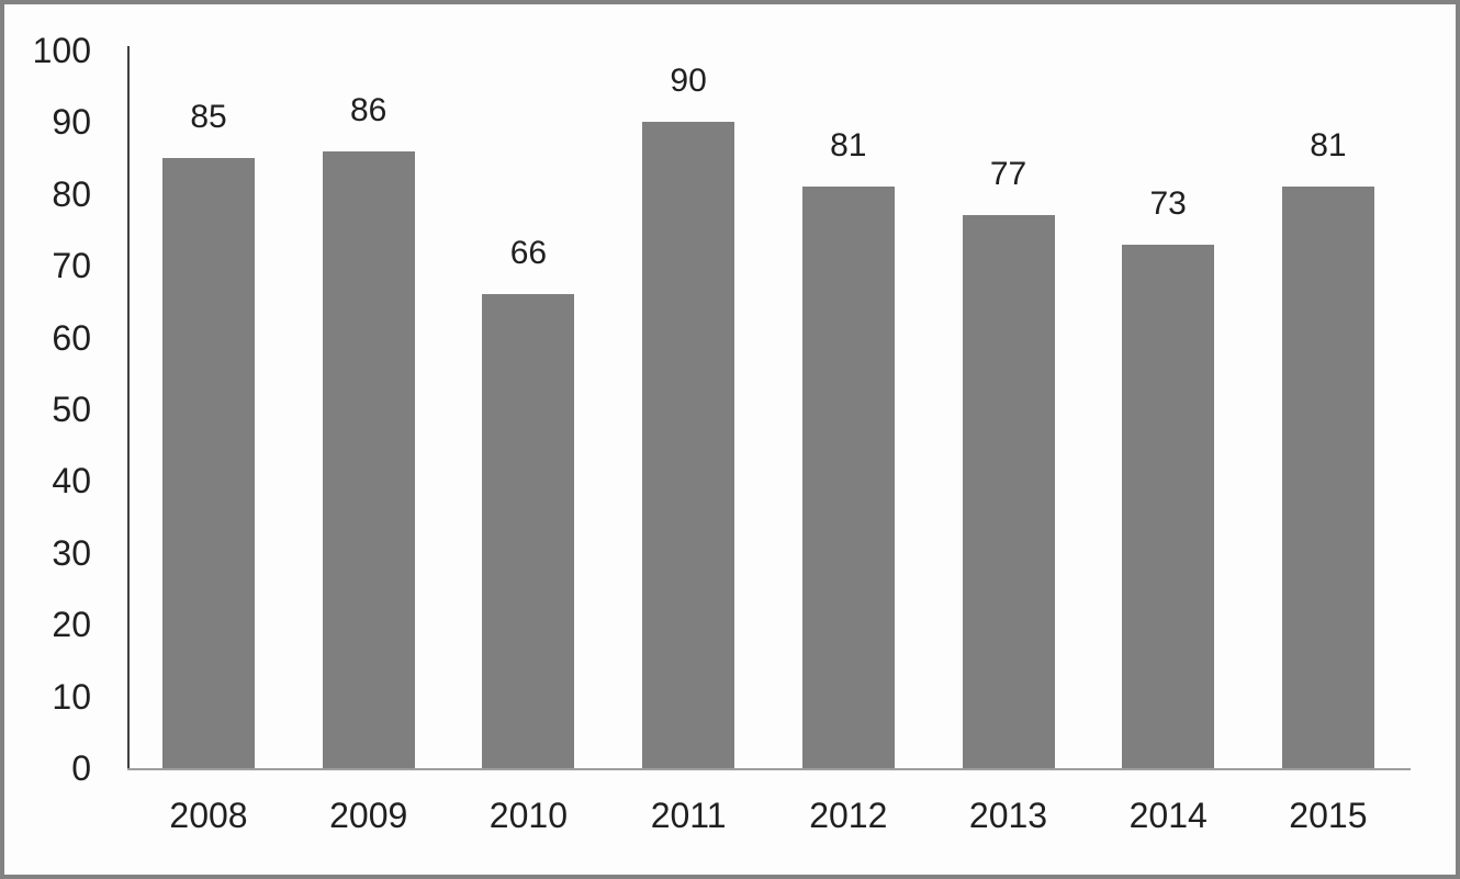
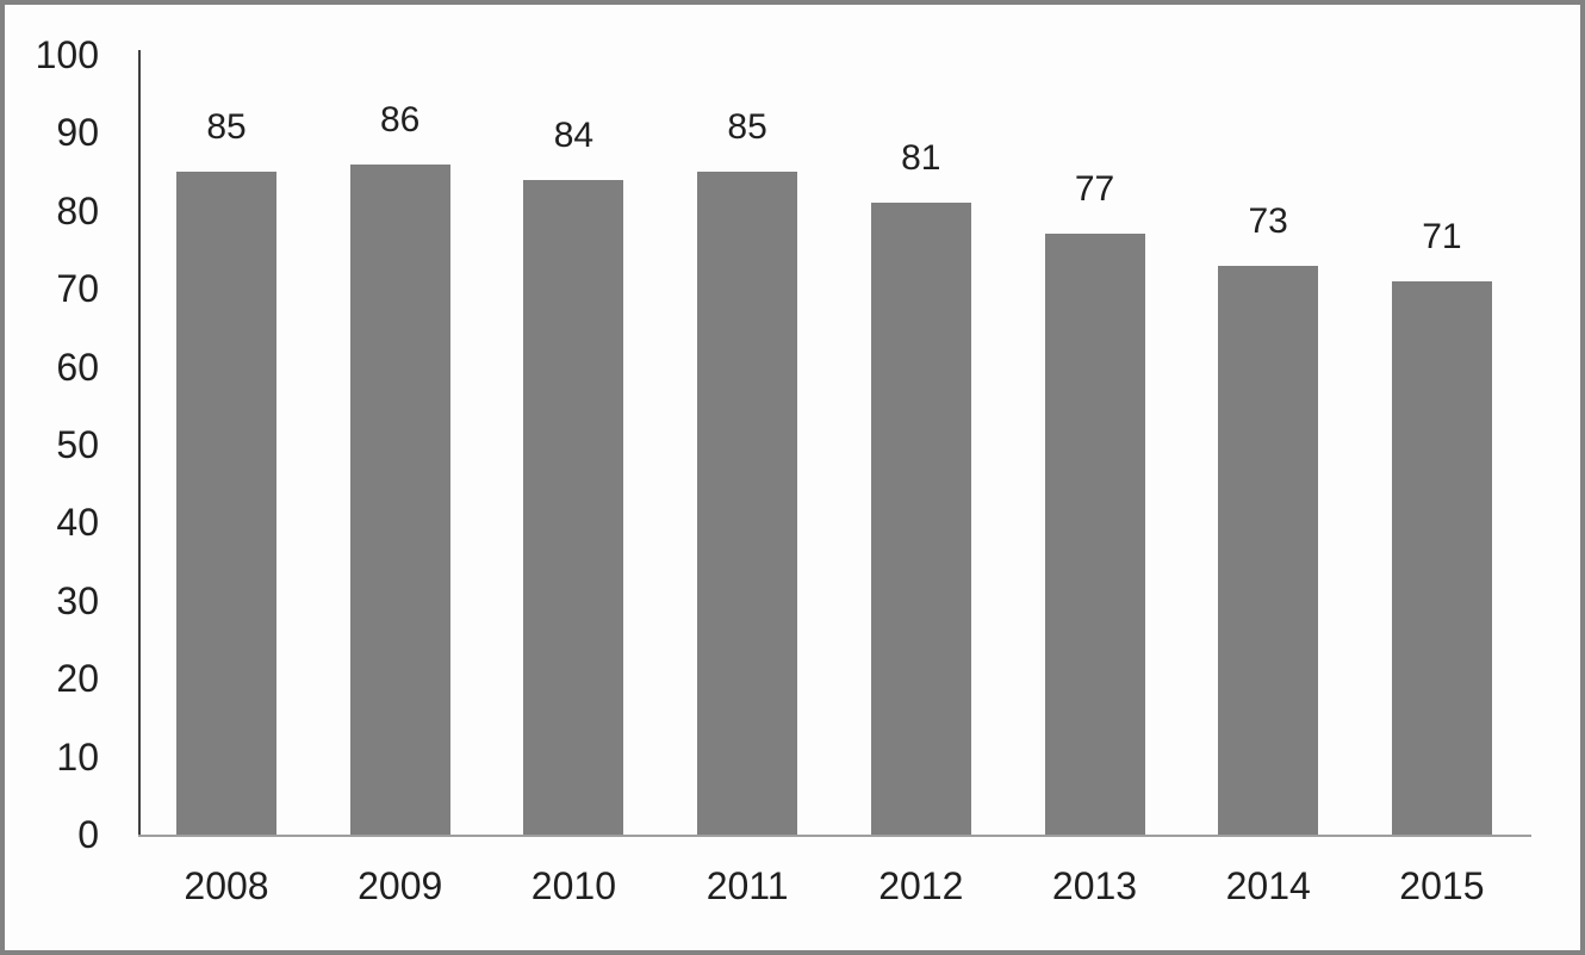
2010: 66 -> 84
2011: 90 -> 85
2015: 81 -> 71
